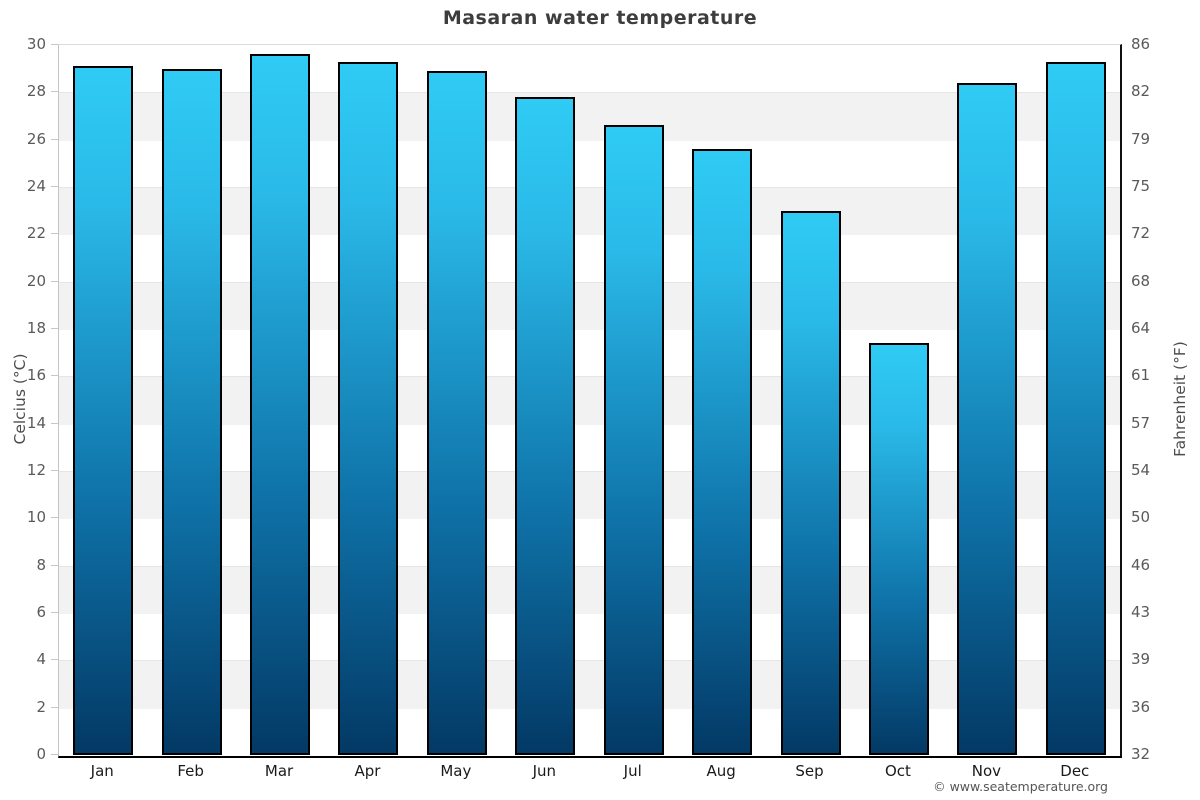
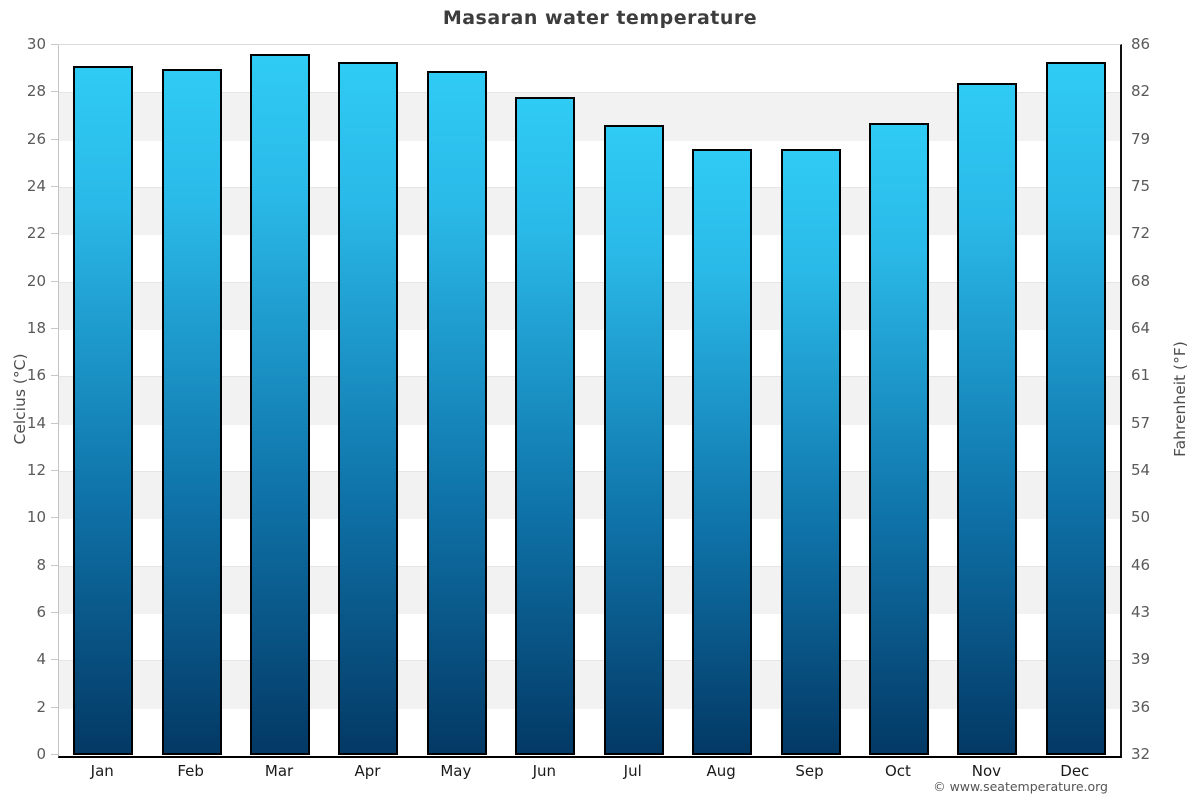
Sep: 23.0 -> 25.6
Oct: 17.4 -> 26.7
